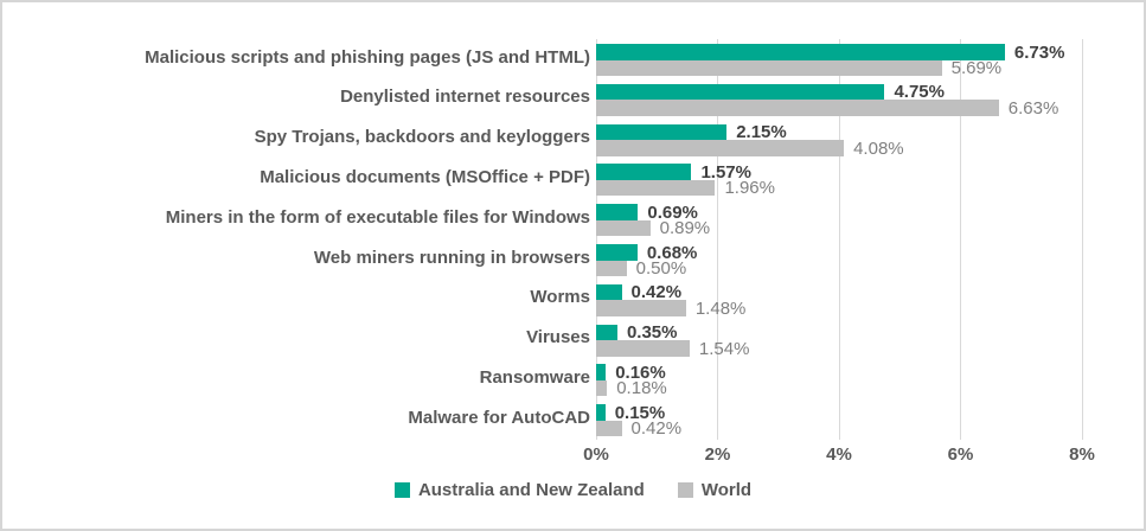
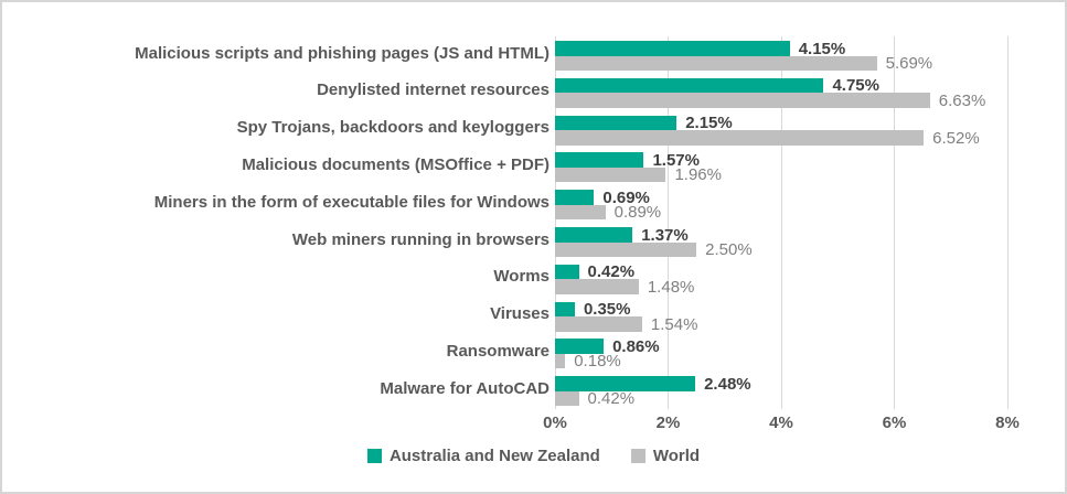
Australia and New Zealand/Malicious scripts and phishing pages (JS and HTML): 6.73% -> 4.15%
World/Spy Trojans, backdoors and keyloggers: 4.08% -> 6.52%
Australia and New Zealand/Web miners running in browsers: 0.68% -> 1.37%
World/Web miners running in browsers: 0.50% -> 2.50%
Australia and New Zealand/Ransomware: 0.16% -> 0.86%
Australia and New Zealand/Malware for AutoCAD: 0.15% -> 2.48%
